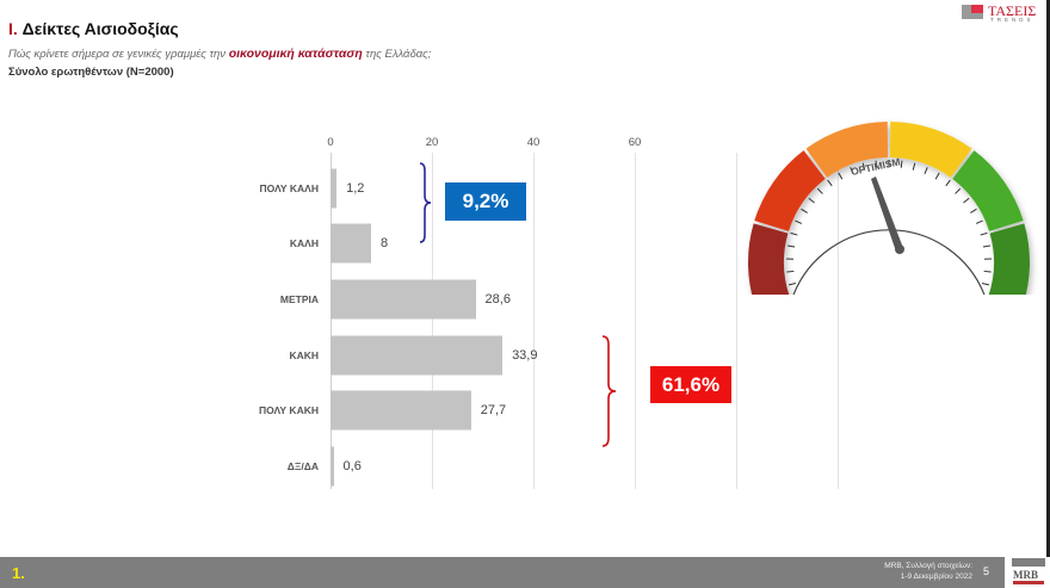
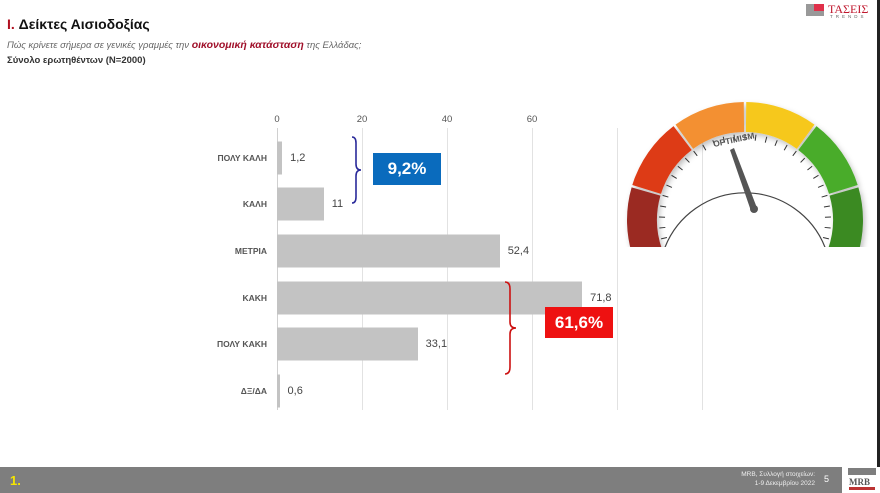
ΚΑΛΗ: 8 -> 11
ΜΕΤΡΙΑ: 28,6 -> 52,4
ΚΑΚΗ: 33,9 -> 71,8
ΠΟΛΥ ΚΑΚΗ: 27,7 -> 33,1
